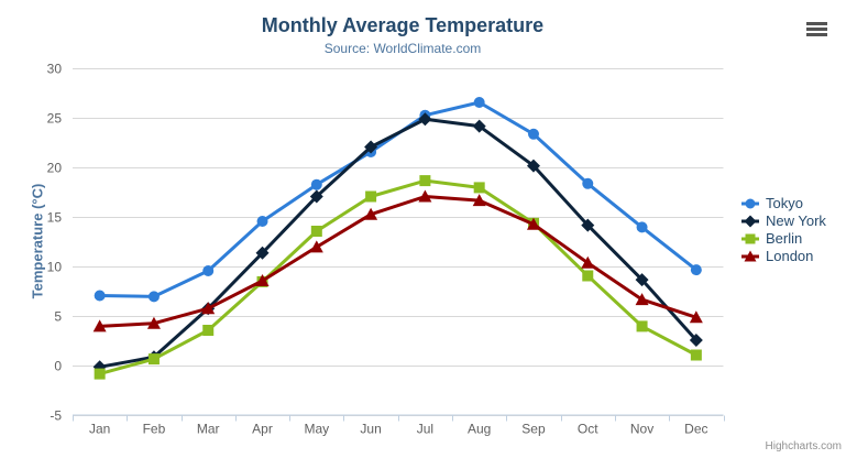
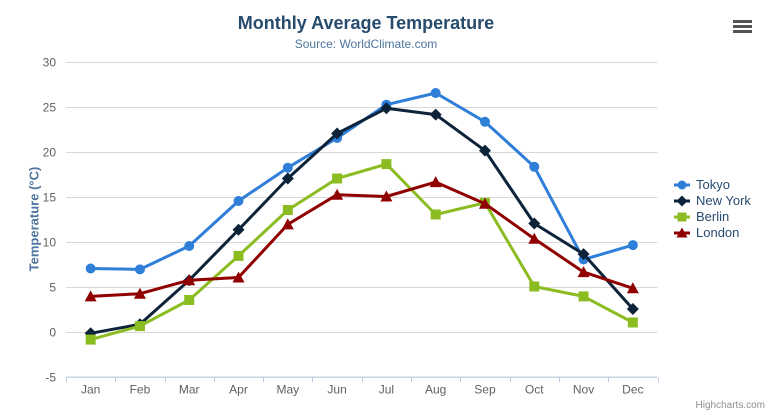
London/Apr: 8 -> 6
London/Jul: 17 -> 15
Berlin/Aug: 18 -> 13
New York/Oct: 14 -> 12
Berlin/Oct: 9 -> 5
Tokyo/Nov: 14 -> 8
